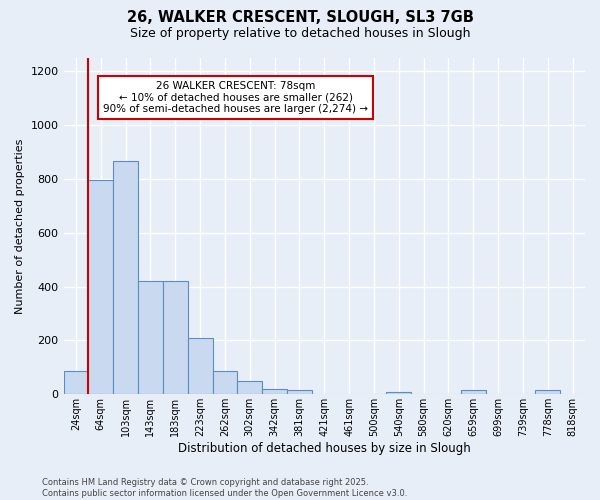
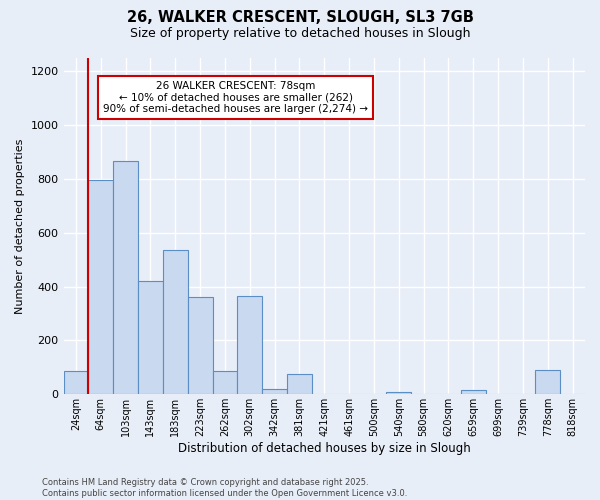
183sqm: 420 -> 535
223sqm: 210 -> 360
302sqm: 50 -> 365
381sqm: 15 -> 75
778sqm: 15 -> 90
